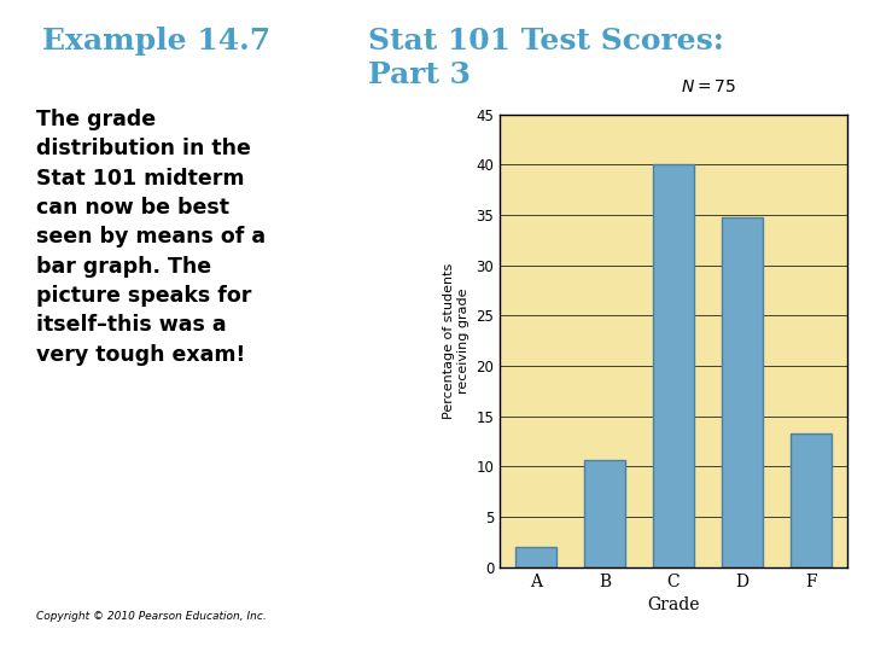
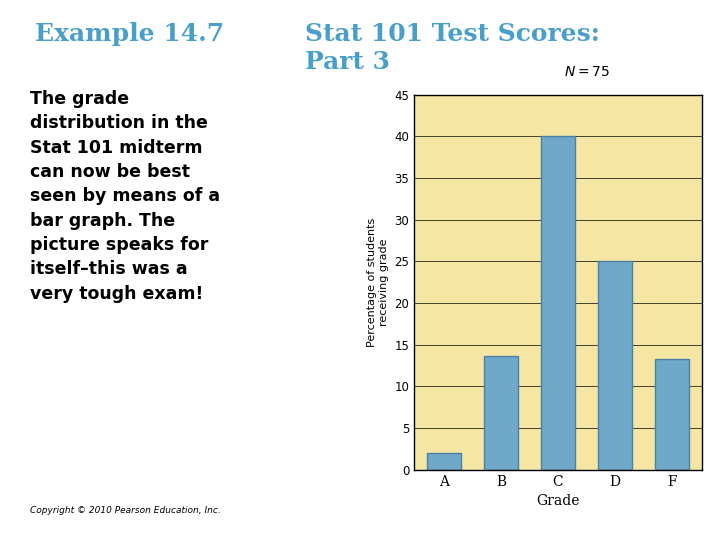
B: 10.7 -> 13.6
D: 34.7 -> 25.0
